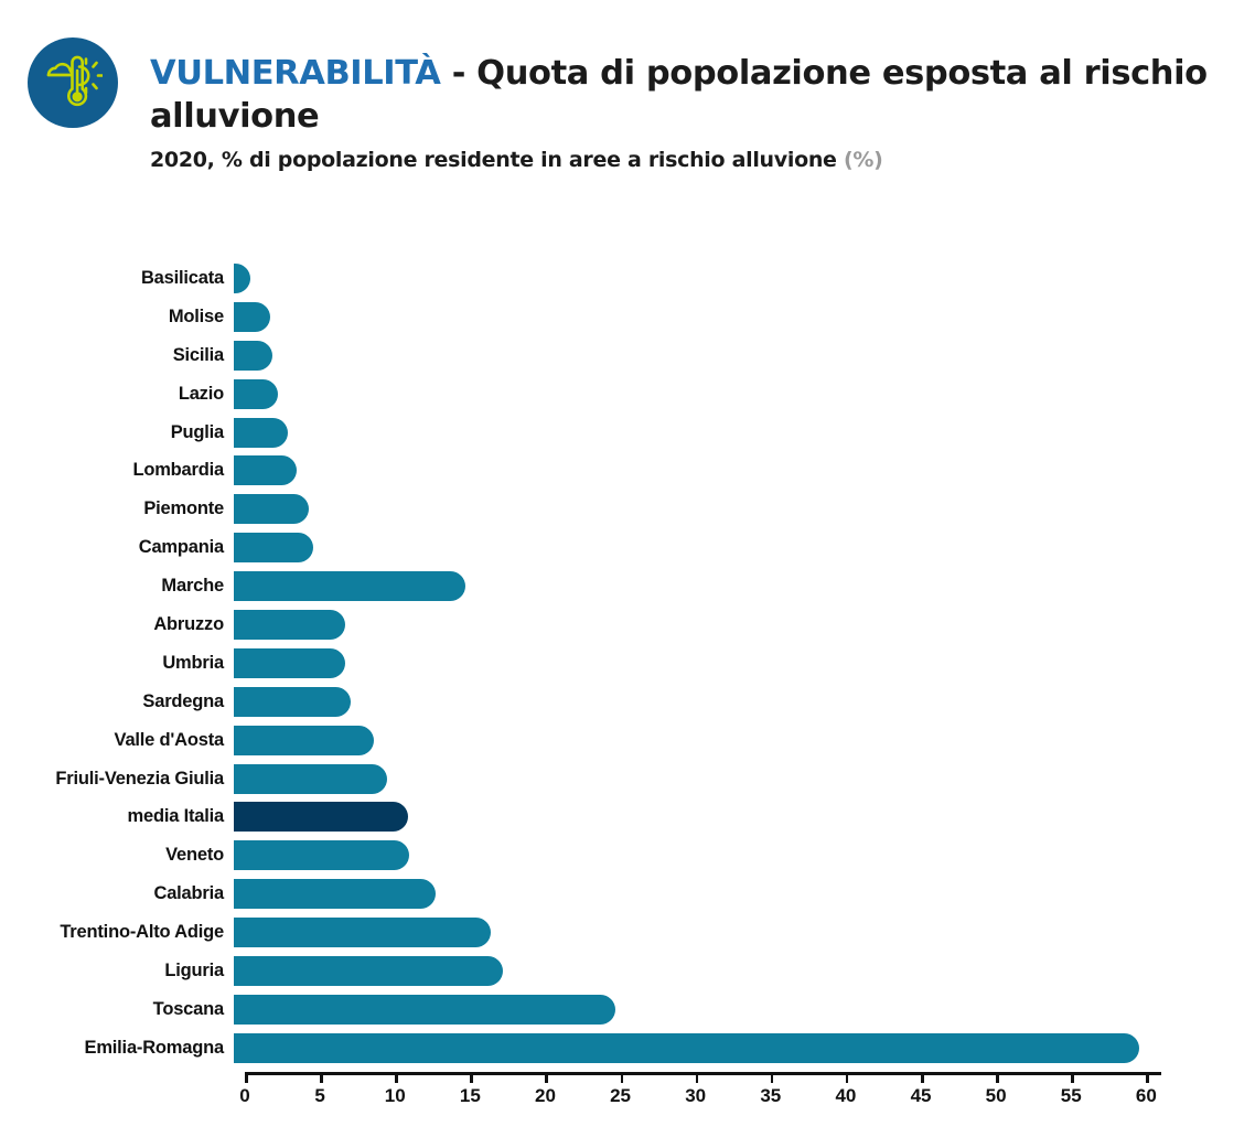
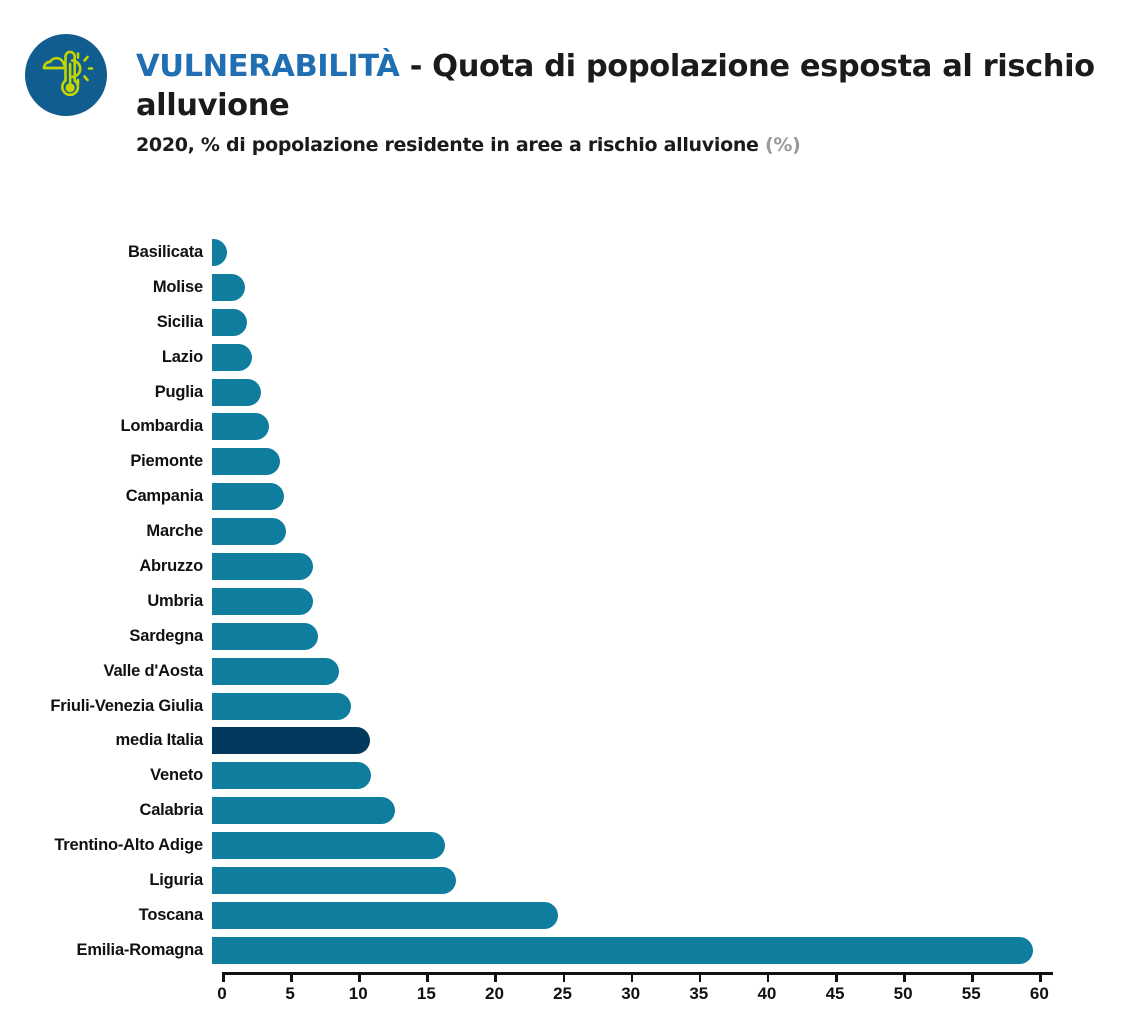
Marche: 15.4 -> 5.4
